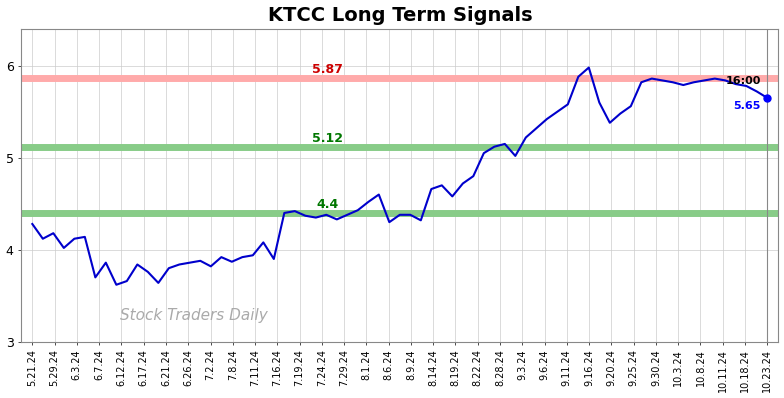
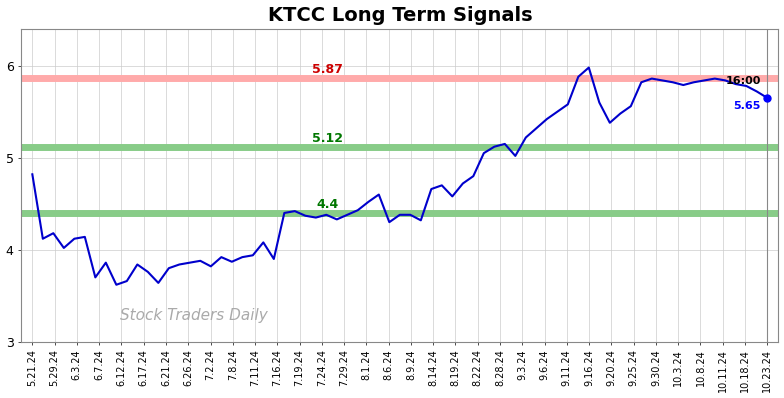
5.21.24: 4.28 -> 4.82
